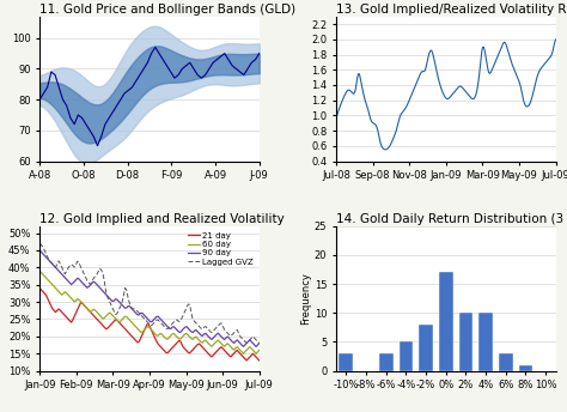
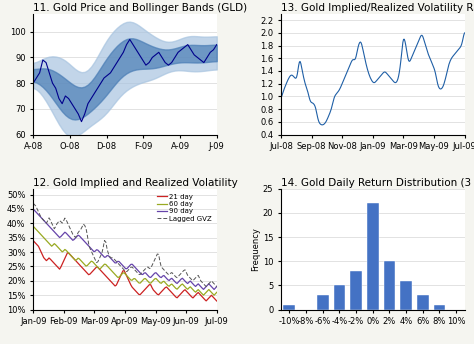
-10%: 3 -> 1
0%: 17 -> 22
4%: 10 -> 6
